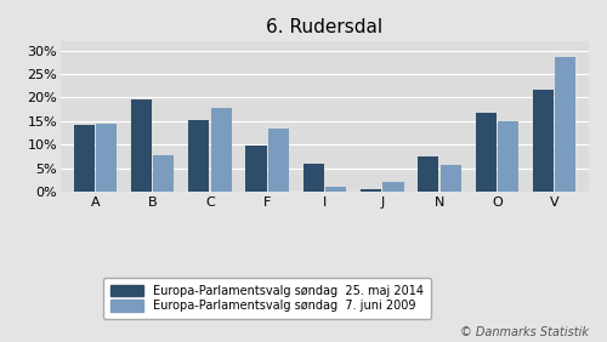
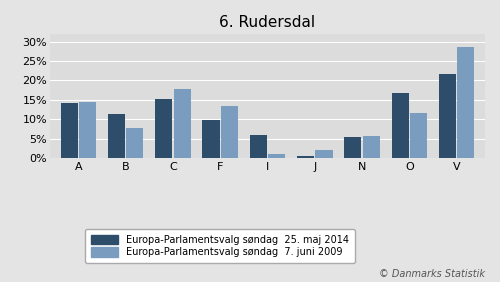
Europa-Parlamentsvalg søndag 25. maj 2014/B: 19.5% -> 11.3%
Europa-Parlamentsvalg søndag 25. maj 2014/N: 7.5% -> 5.4%
Europa-Parlamentsvalg søndag 7. juni 2009/O: 15.0% -> 11.5%
